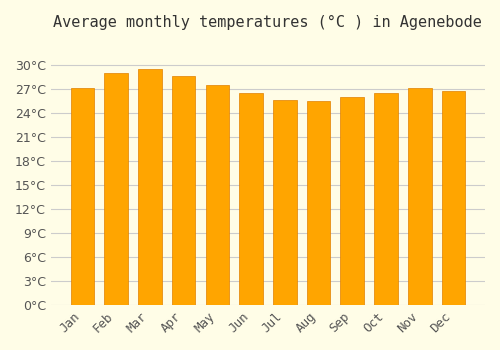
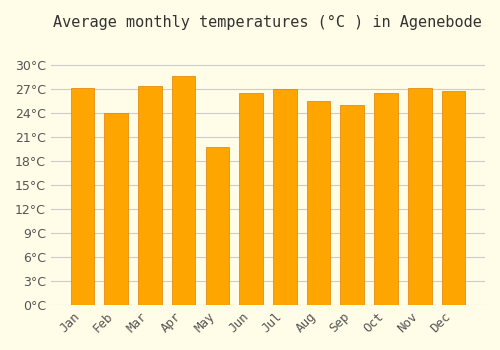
Feb: 29.0°C -> 24.0°C
Mar: 29.5°C -> 27.4°C
May: 27.5°C -> 19.8°C
Jul: 25.6°C -> 27.0°C
Sep: 26.0°C -> 25.0°C
